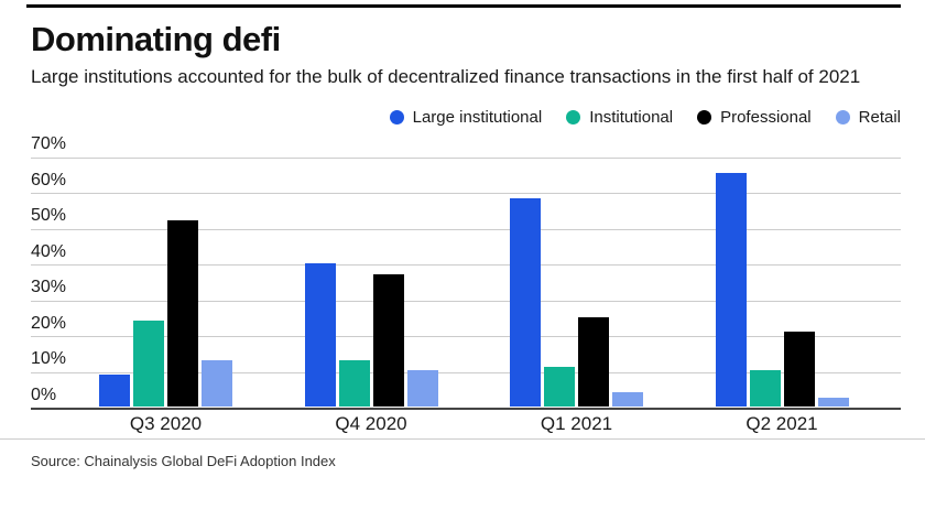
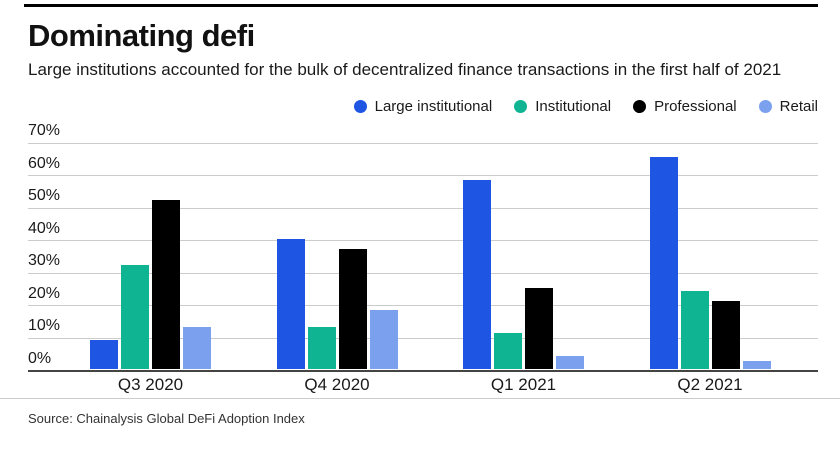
Institutional/Q3 2020: 24% -> 32%
Retail/Q4 2020: 10% -> 18%
Institutional/Q2 2021: 10% -> 24%
